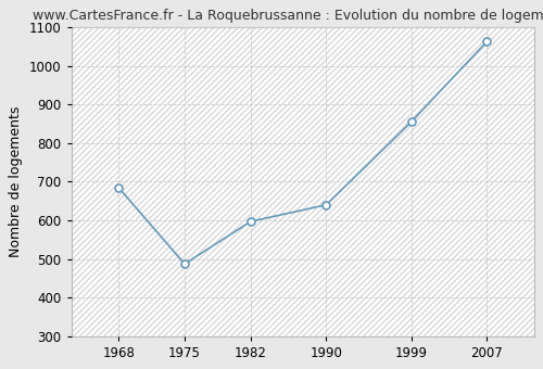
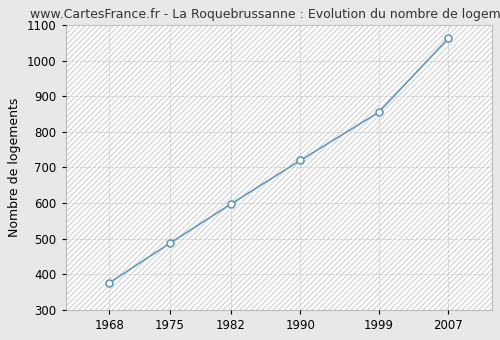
1968: 685 -> 375
1990: 640 -> 720
